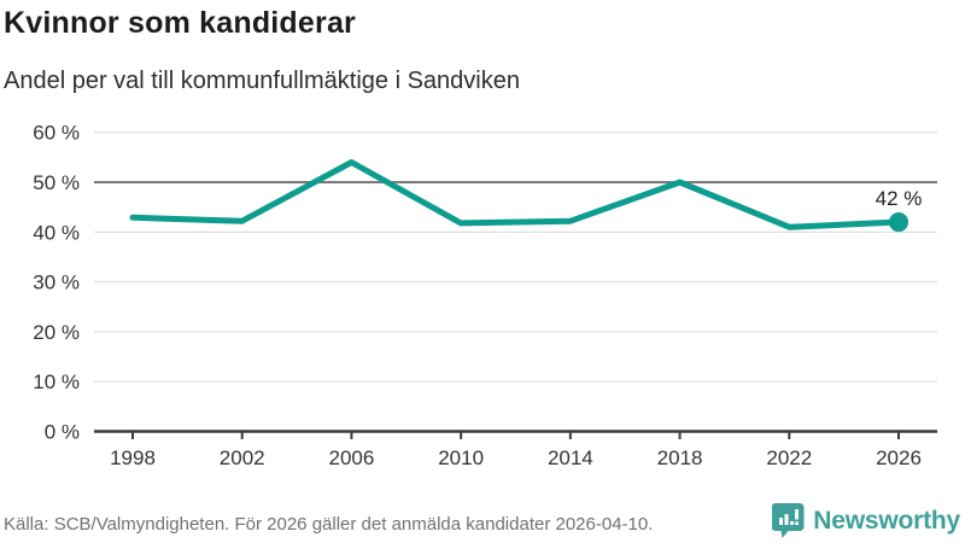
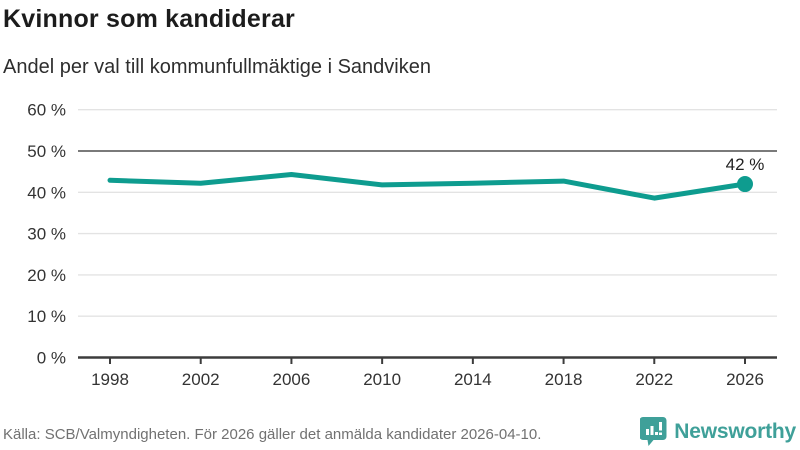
2006: 54% -> 44%
2018: 50% -> 43%
2022: 41% -> 39%
